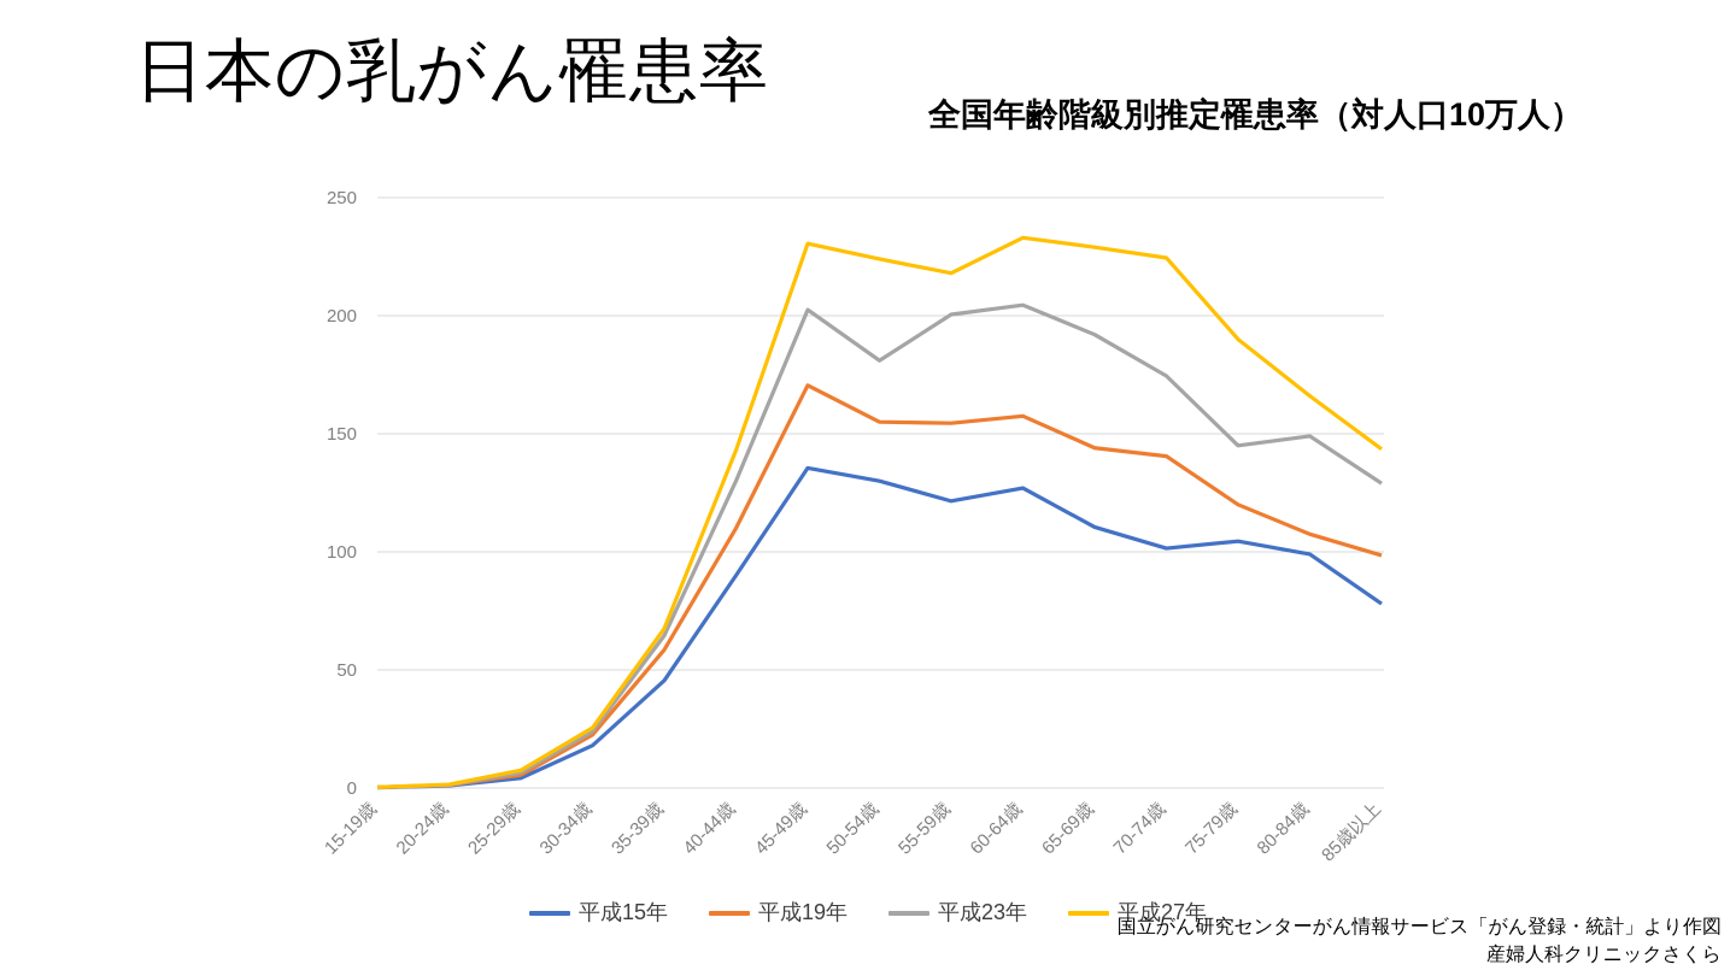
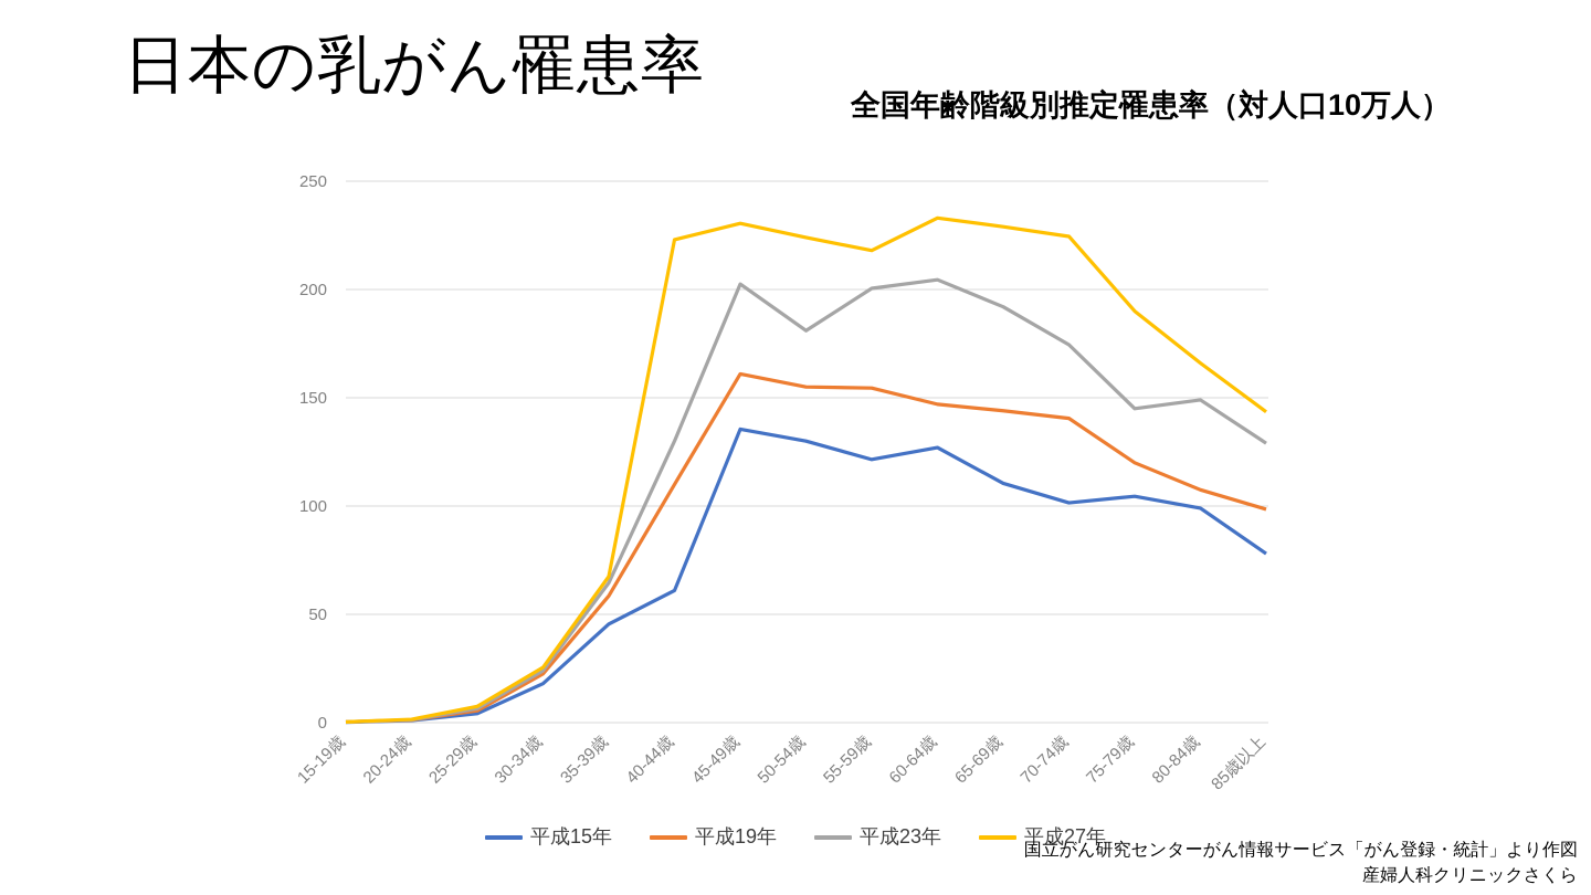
平成15年/40-44歳: 90 -> 61
平成27年/40-44歳: 143 -> 223
平成19年/45-49歳: 170 -> 161
平成19年/60-64歳: 158 -> 147
